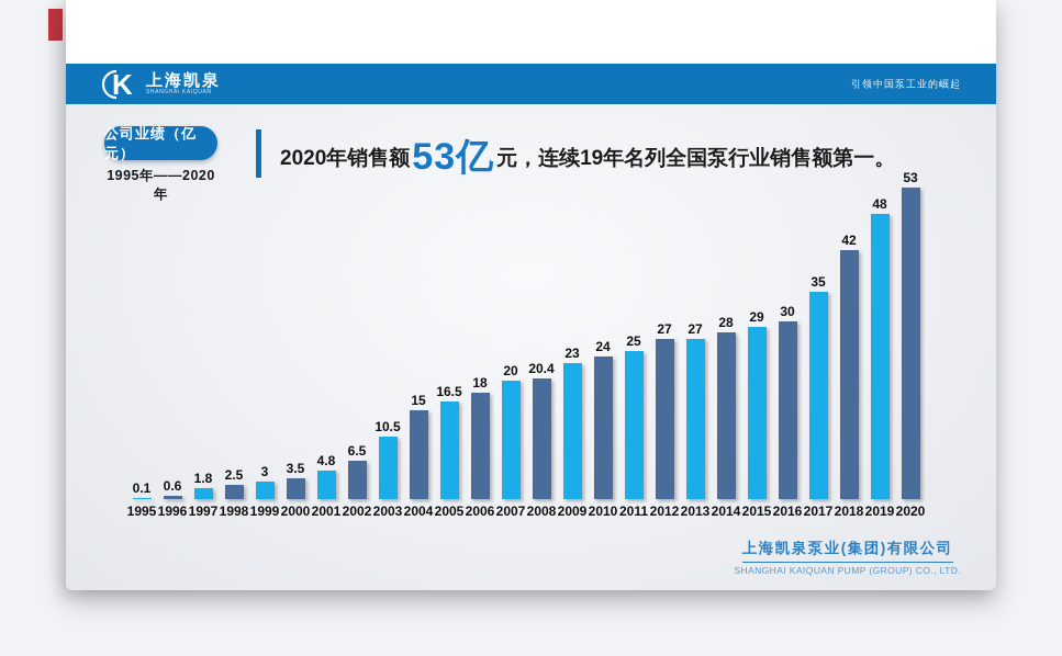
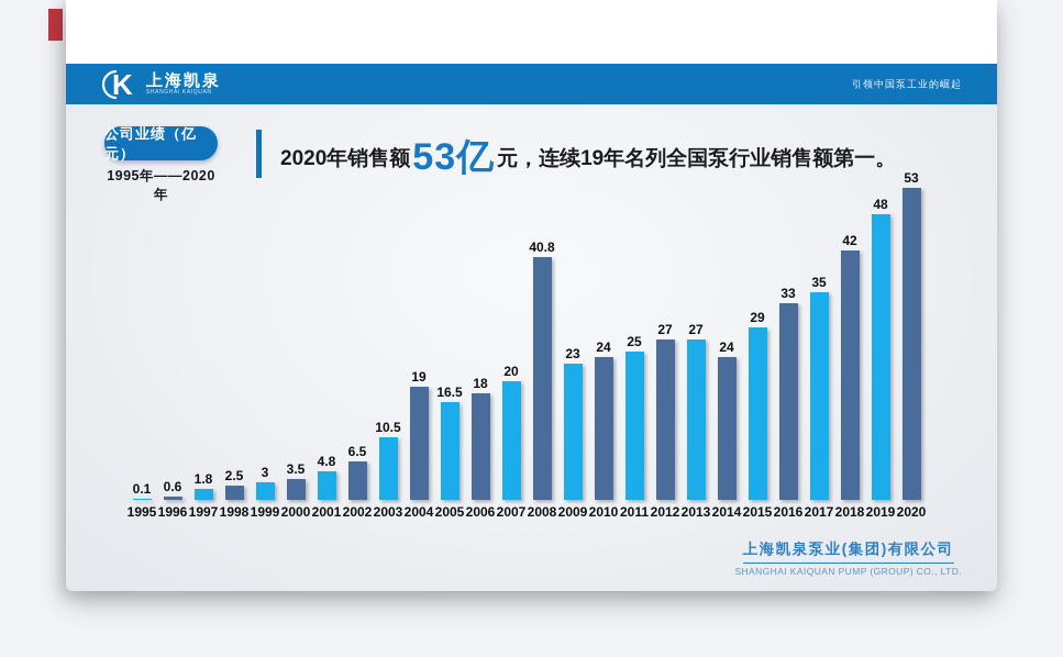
2004: 15 -> 19
2008: 20.4 -> 40.8
2014: 28 -> 24
2016: 30 -> 33
